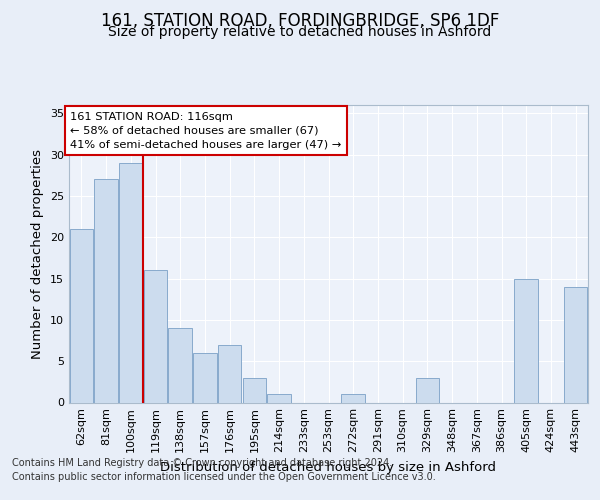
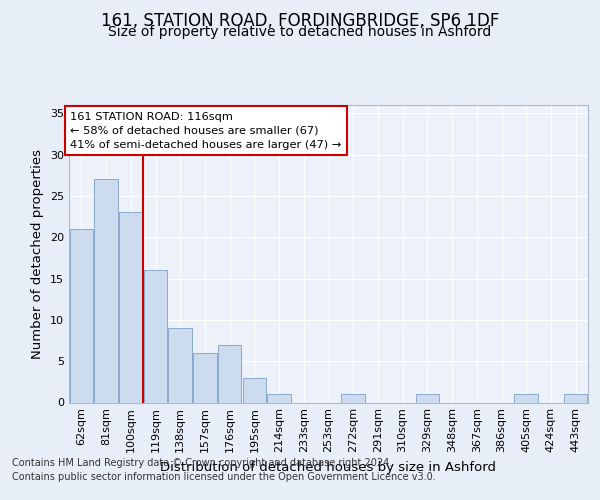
100sqm: 29 -> 23
329sqm: 3 -> 1
405sqm: 15 -> 1
443sqm: 14 -> 1
